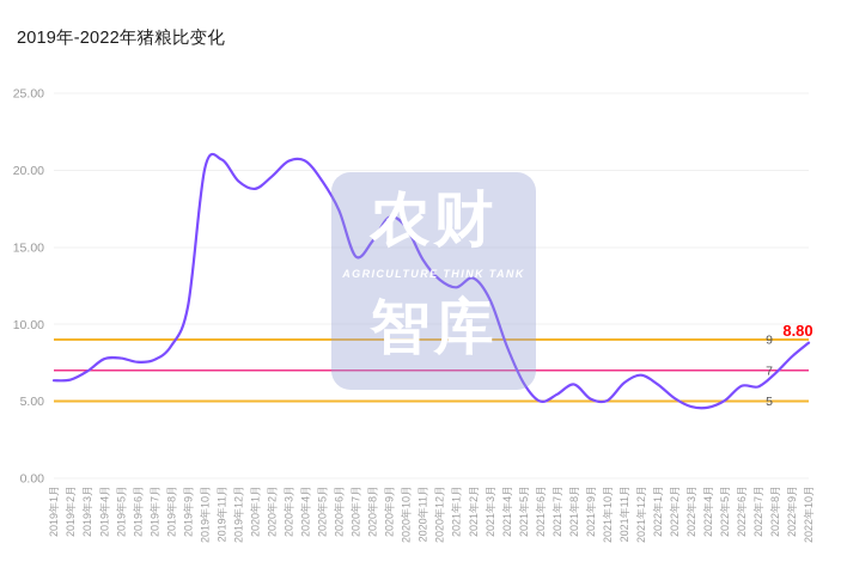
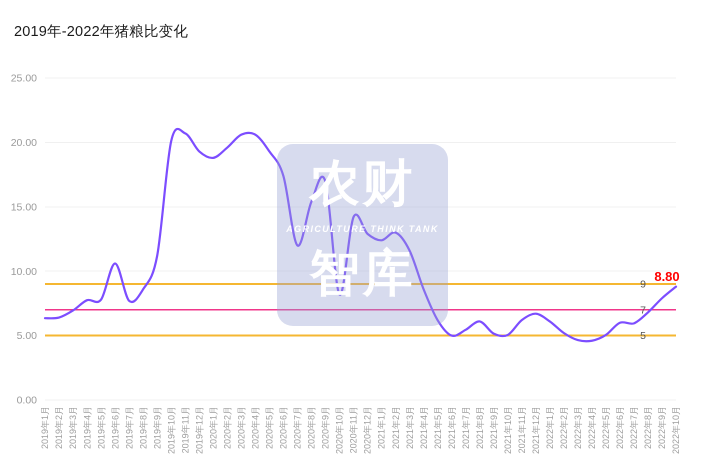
2019年6月: 7.5 -> 10.6
2020年7月: 14.4 -> 12.0
2020年10月: 16.3 -> 8.2
